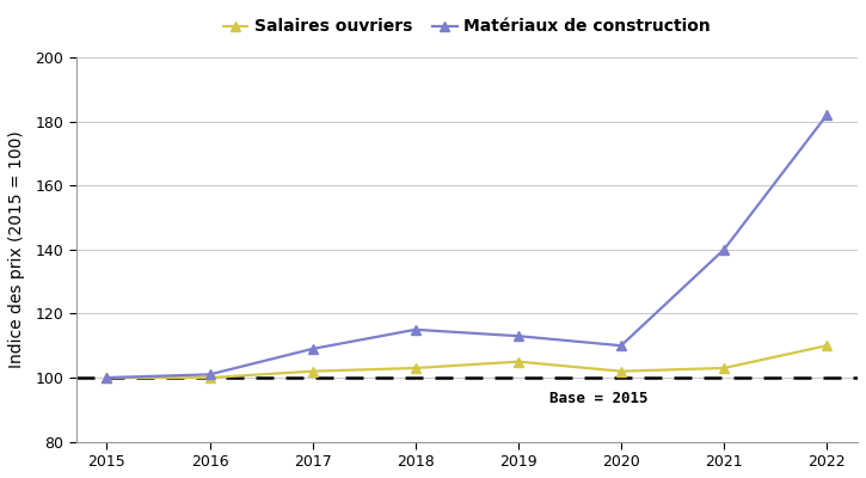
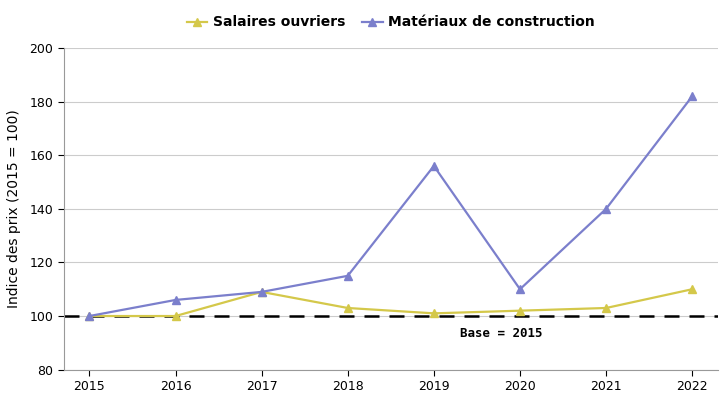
Matériaux de construction/2016: 101 -> 106
Salaires ouvriers/2017: 102 -> 109
Salaires ouvriers/2019: 105 -> 101
Matériaux de construction/2019: 113 -> 156
